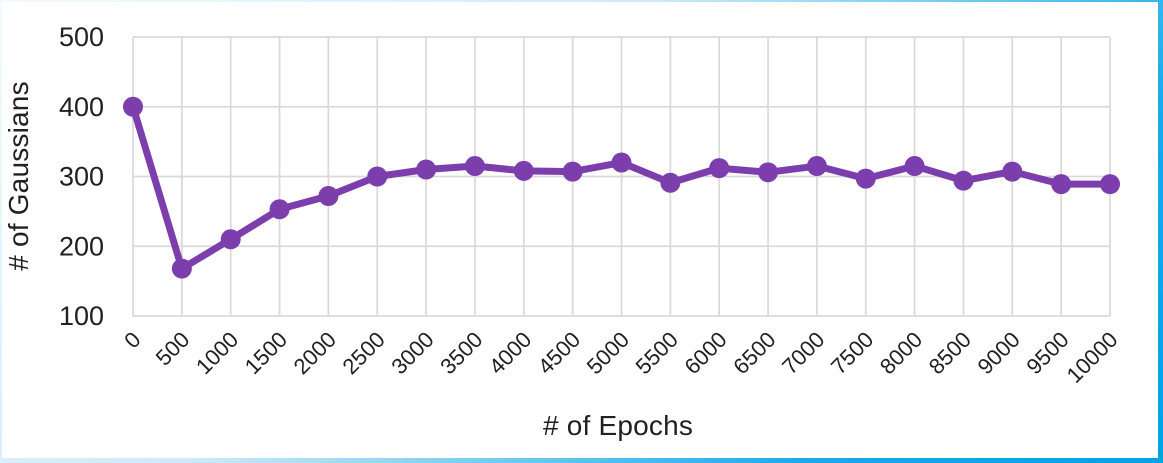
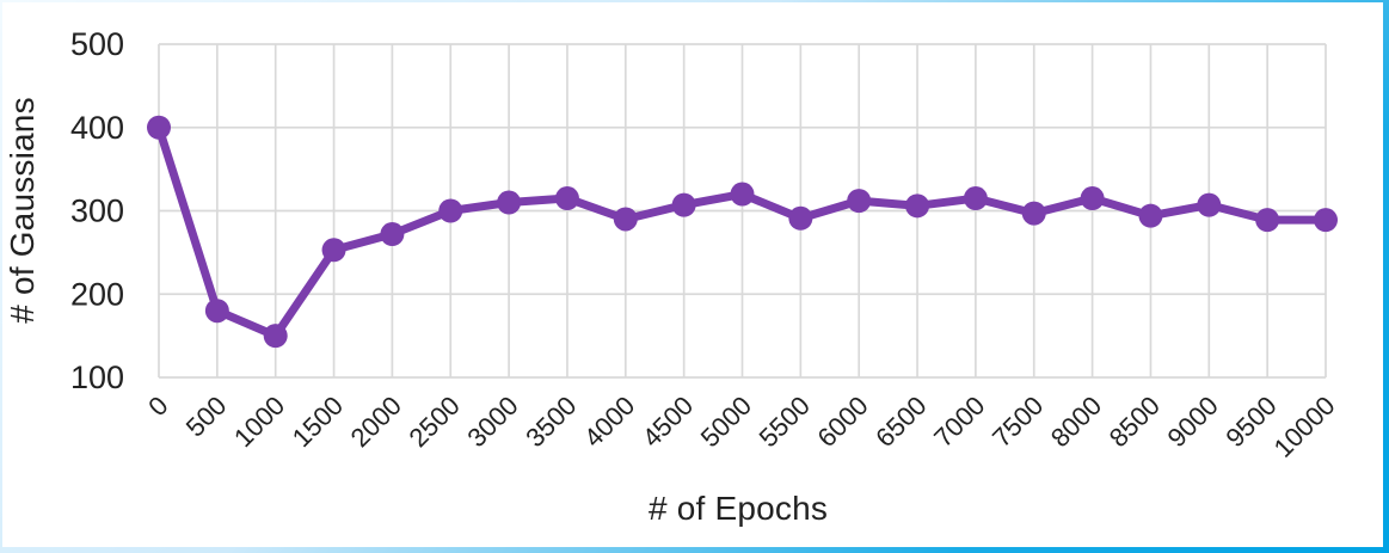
500: 170 -> 180
1000: 210 -> 150
4000: 310 -> 290
